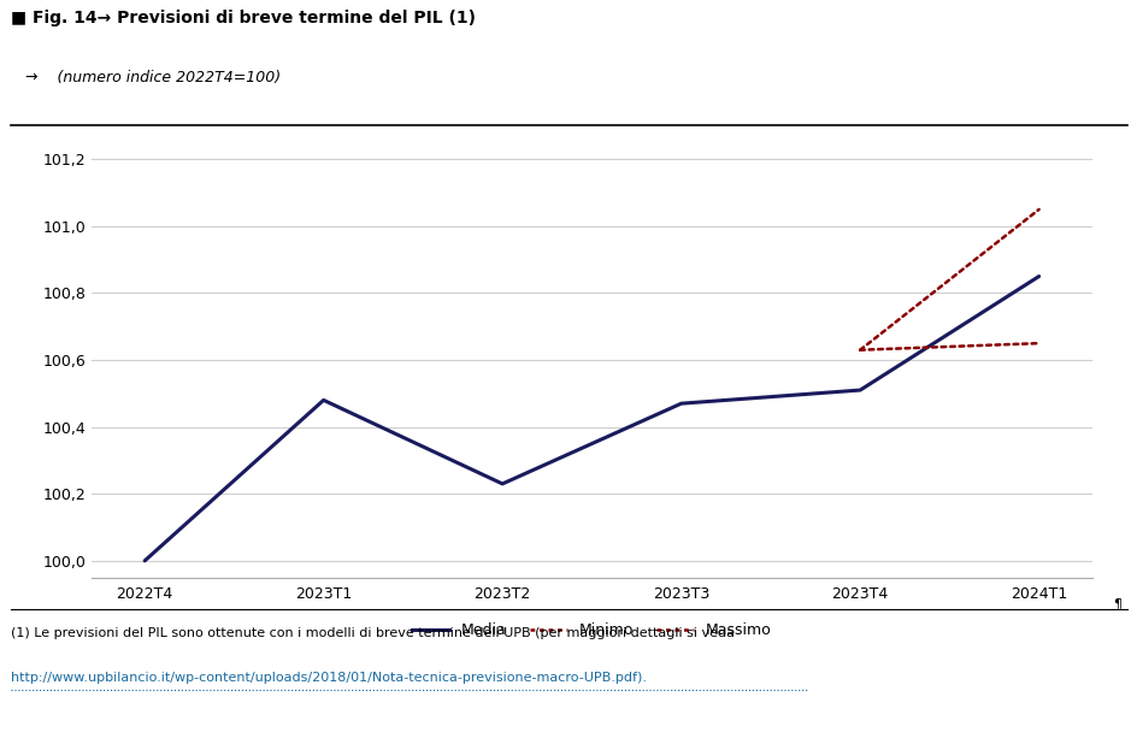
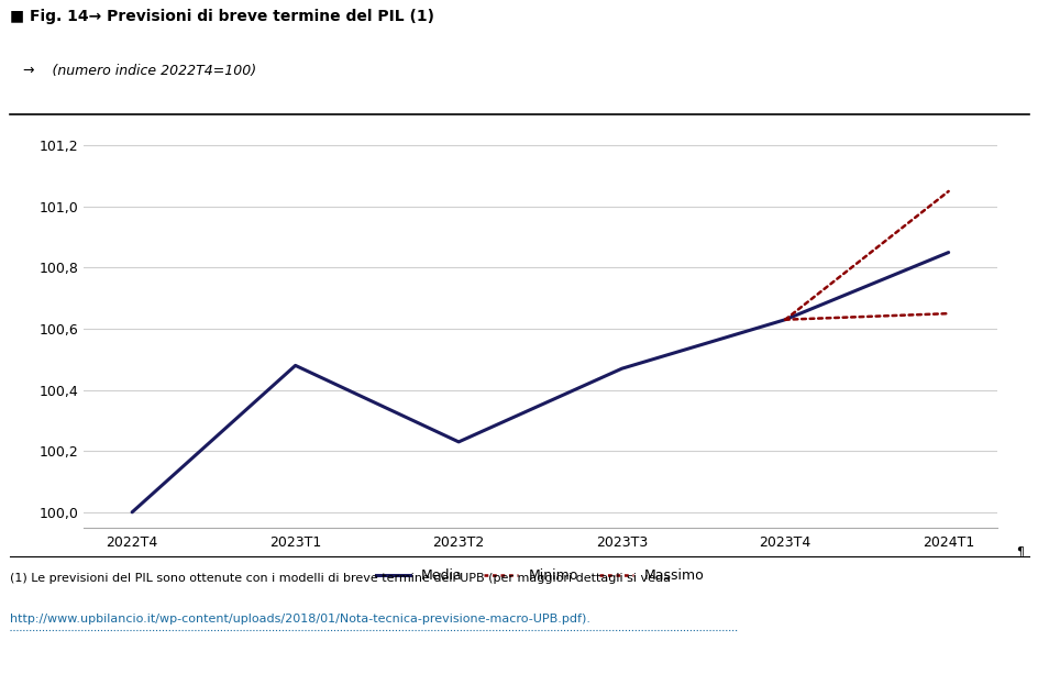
2023T4: 100,51 -> 100,63
